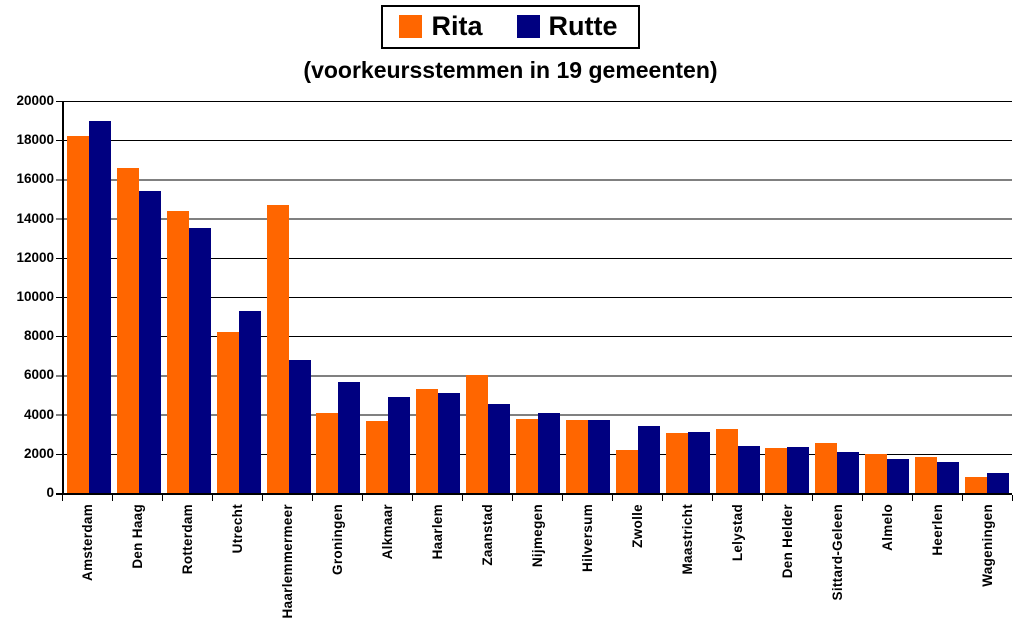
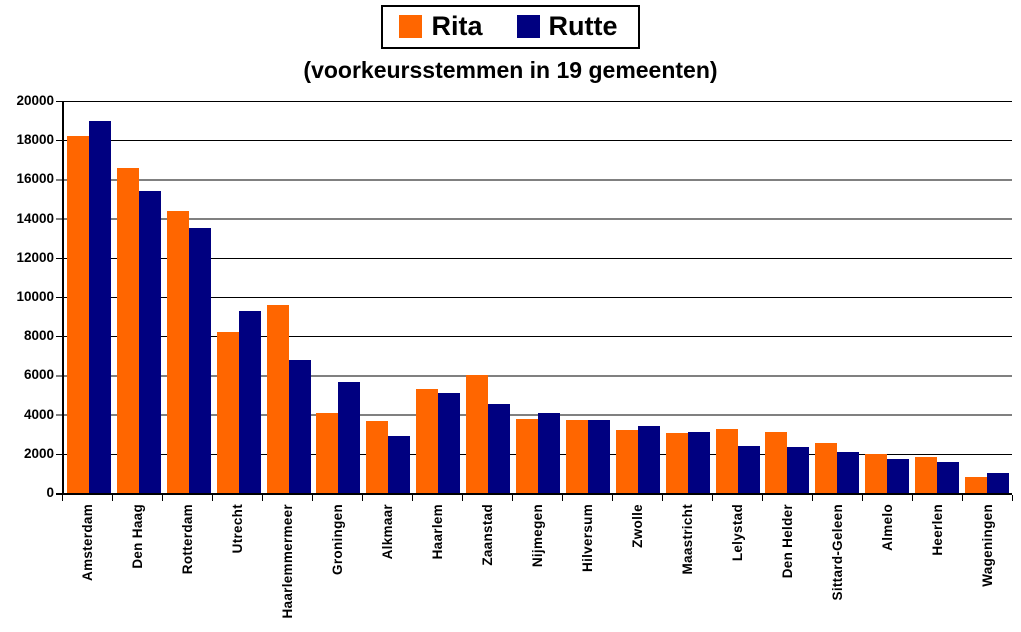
Rita/Haarlemmermeer: 14700 -> 9600
Rutte/Alkmaar: 4900 -> 2900
Rita/Zwolle: 2200 -> 3200
Rita/Den Helder: 2300 -> 3100
